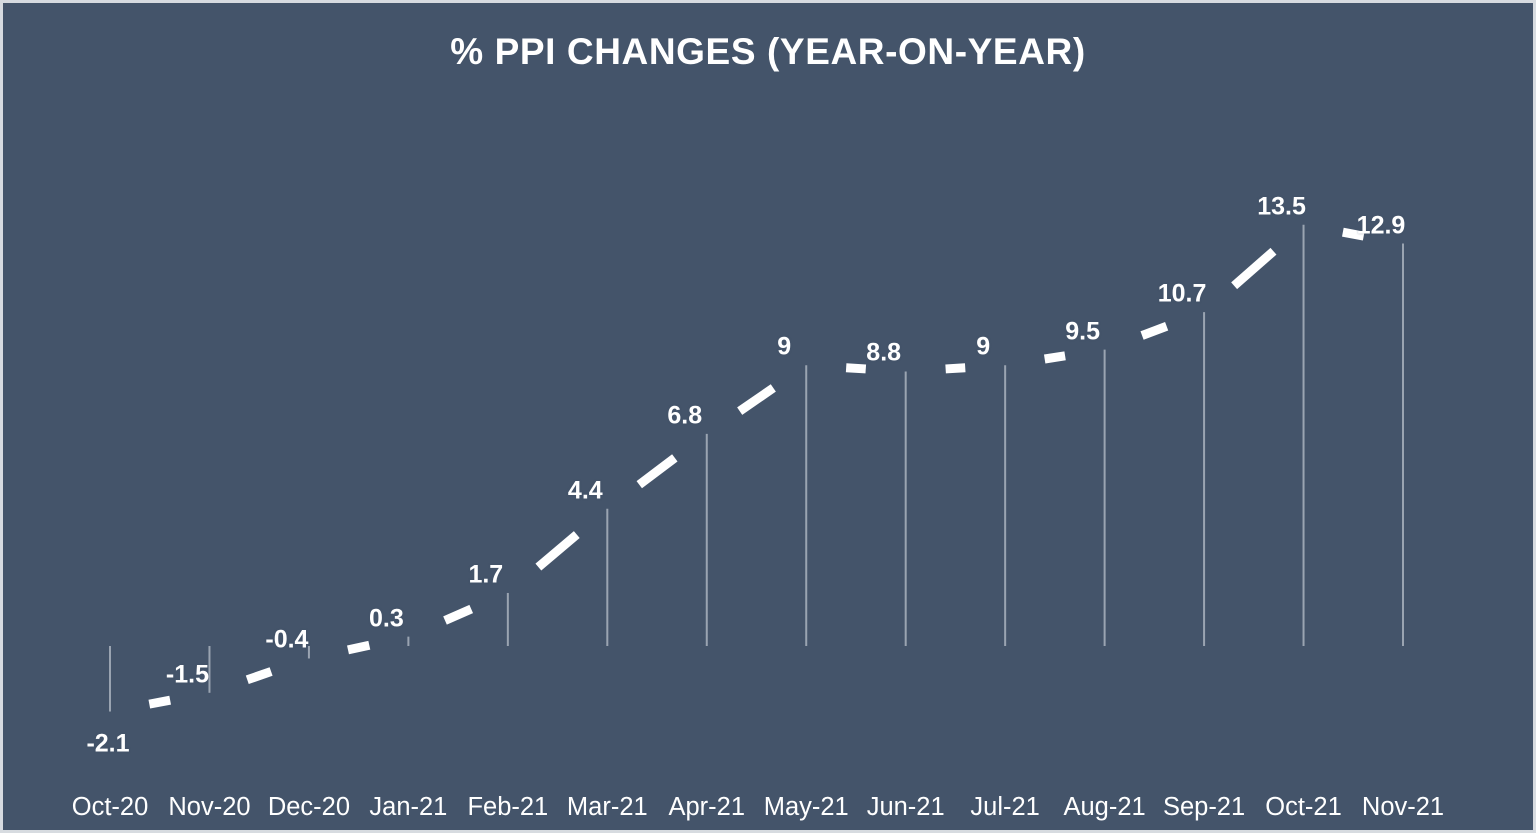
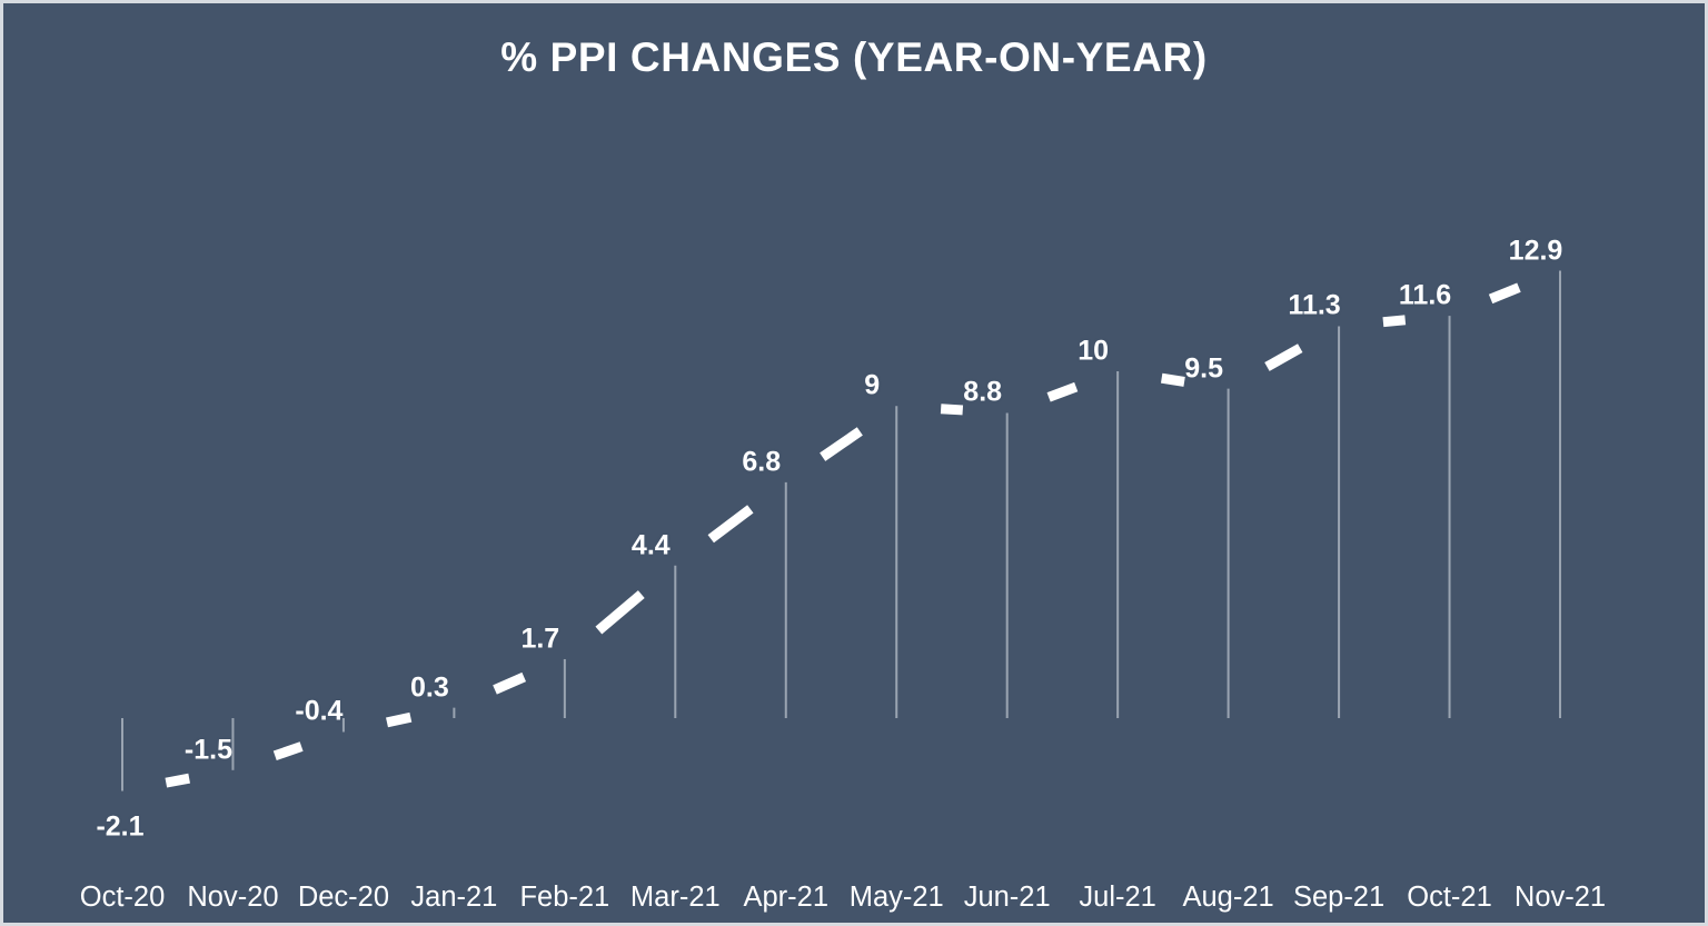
Jul-21: 9 -> 10
Sep-21: 10.7 -> 11.3
Oct-21: 13.5 -> 11.6
